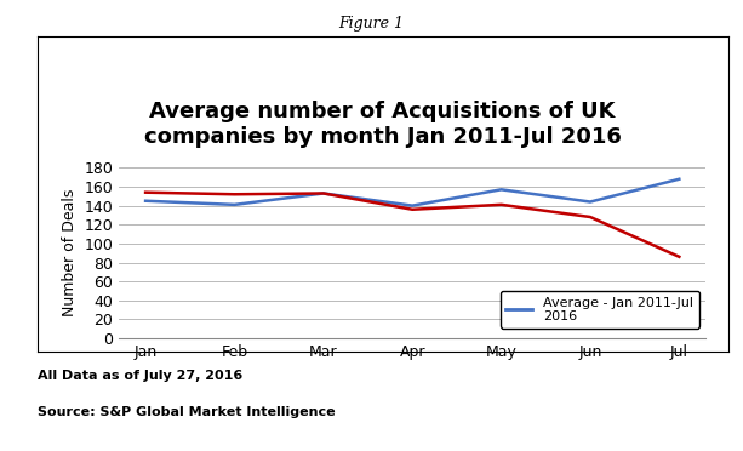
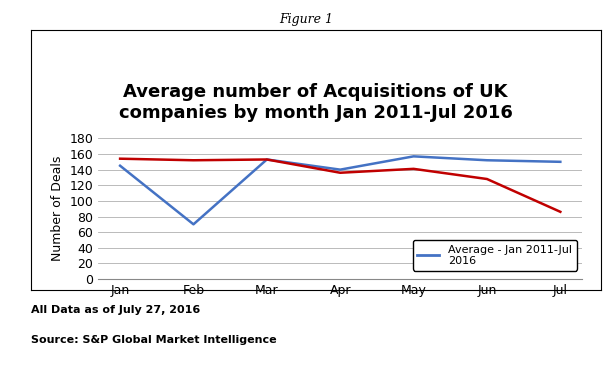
Average - Jan 2011-Jul 2016/Feb: 141 -> 70
Average - Jan 2011-Jul 2016/Jun: 144 -> 152
Average - Jan 2011-Jul 2016/Jul: 168 -> 150
